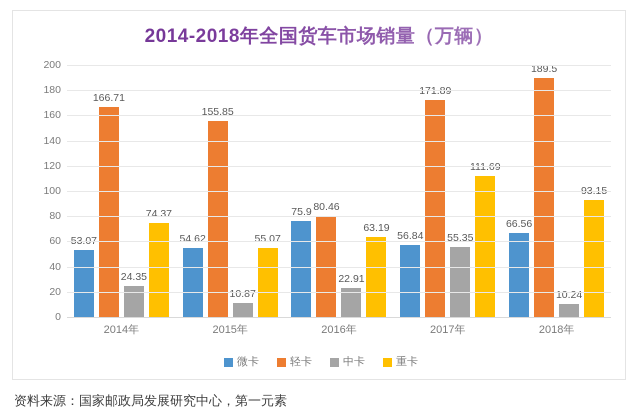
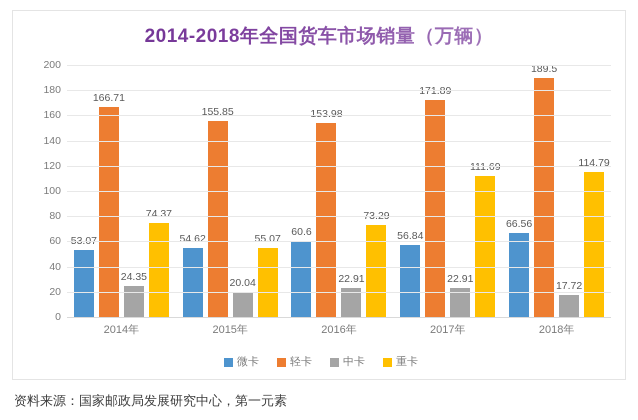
中卡/2015年: 10.87 -> 20.04
微卡/2016年: 75.9 -> 60.6
轻卡/2016年: 80.46 -> 153.98
重卡/2016年: 63.19 -> 73.29
中卡/2017年: 55.35 -> 22.91
中卡/2018年: 10.24 -> 17.72
重卡/2018年: 93.15 -> 114.79
